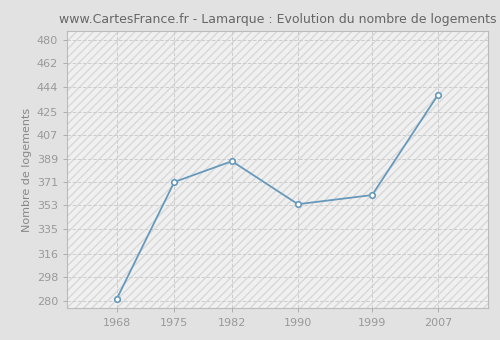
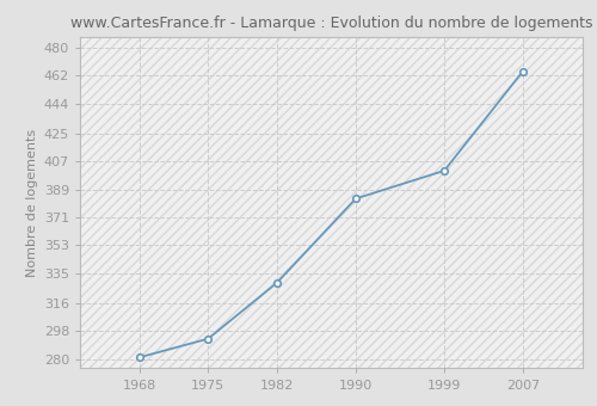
1975: 371 -> 293
1982: 387 -> 329
1990: 354 -> 383
1999: 361 -> 401
2007: 438 -> 465
